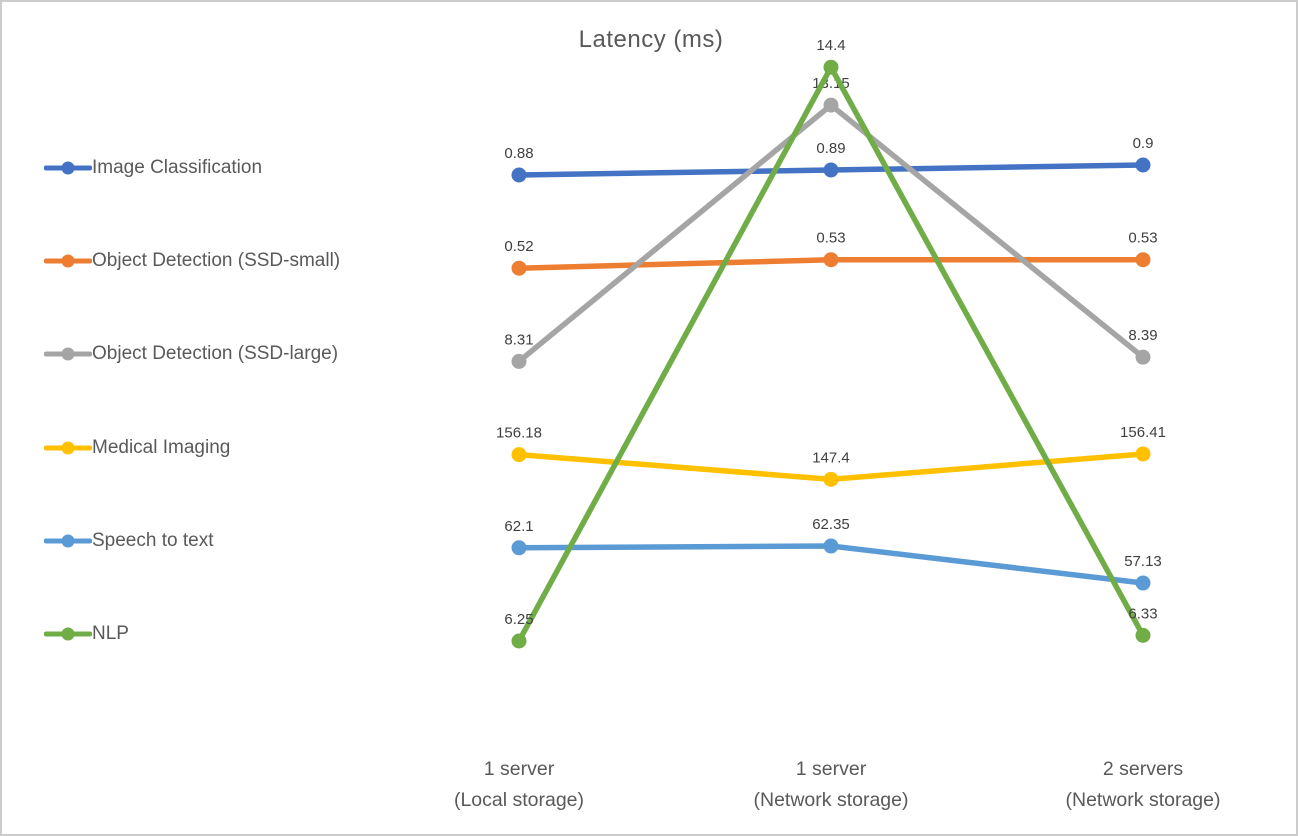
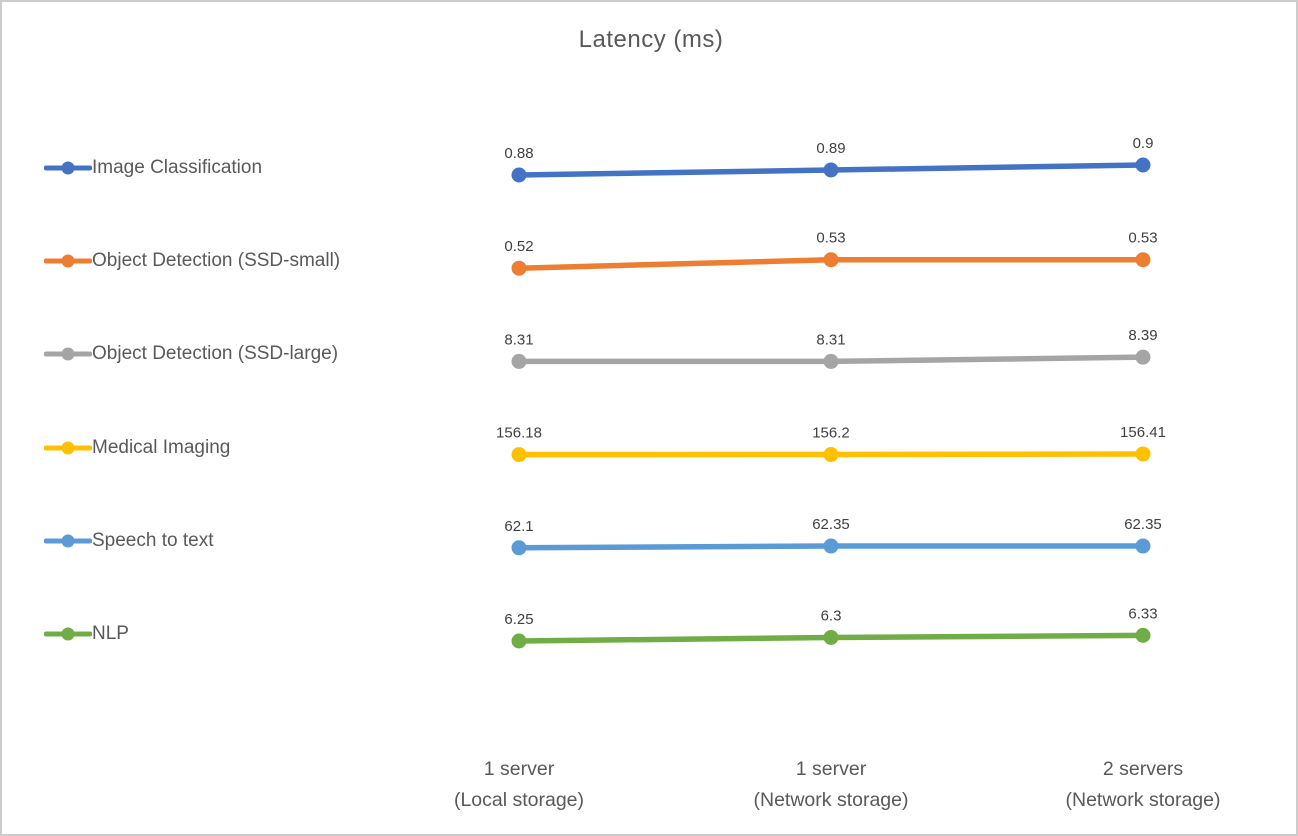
Object Detection (SSD-large)/1 server (Network storage): 13.15 -> 8.31
Medical Imaging/1 server (Network storage): 147.4 -> 156.2
NLP/1 server (Network storage): 14.4 -> 6.3
Speech to text/2 servers (Network storage): 57.13 -> 62.35
